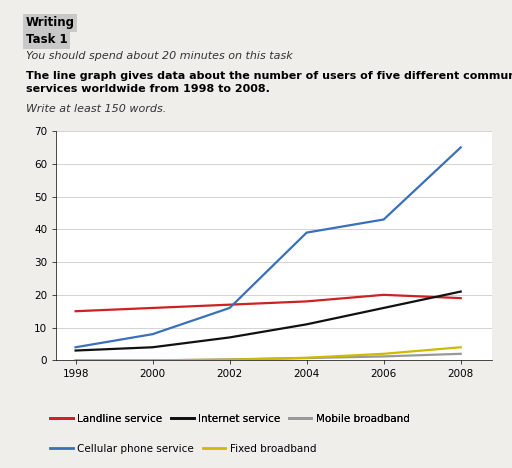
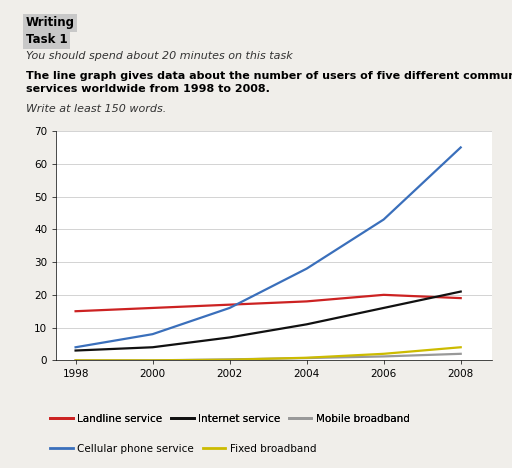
Cellular phone service/2004: 39 -> 28
